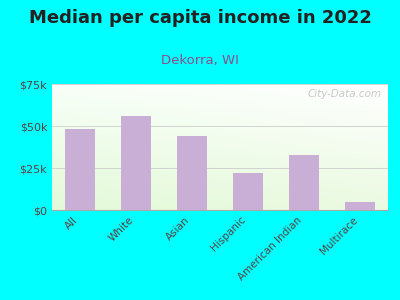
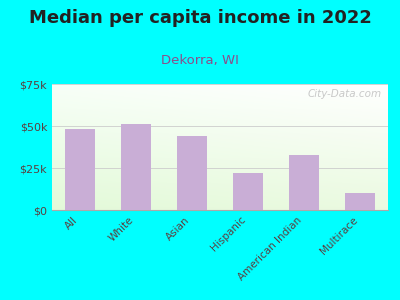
White: $56k -> $51k
Multirace: $5k -> $10k
